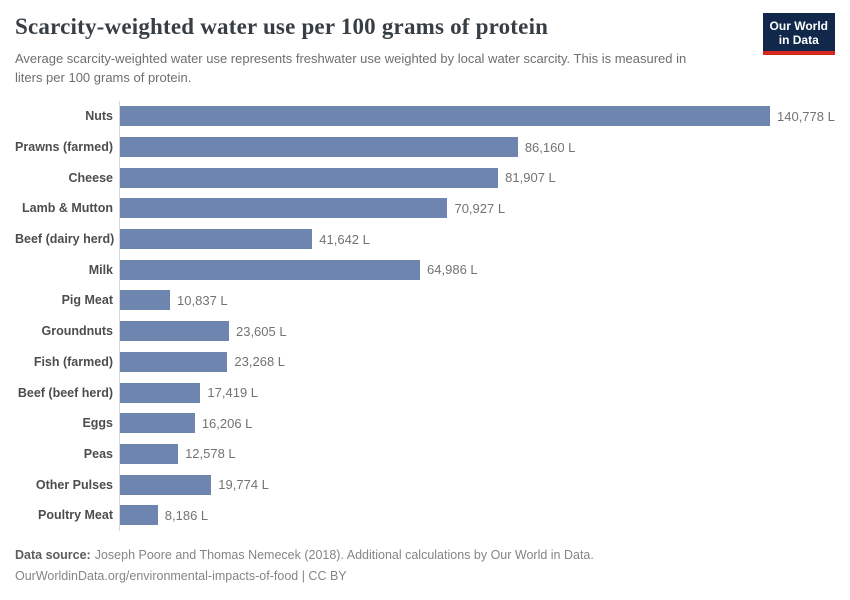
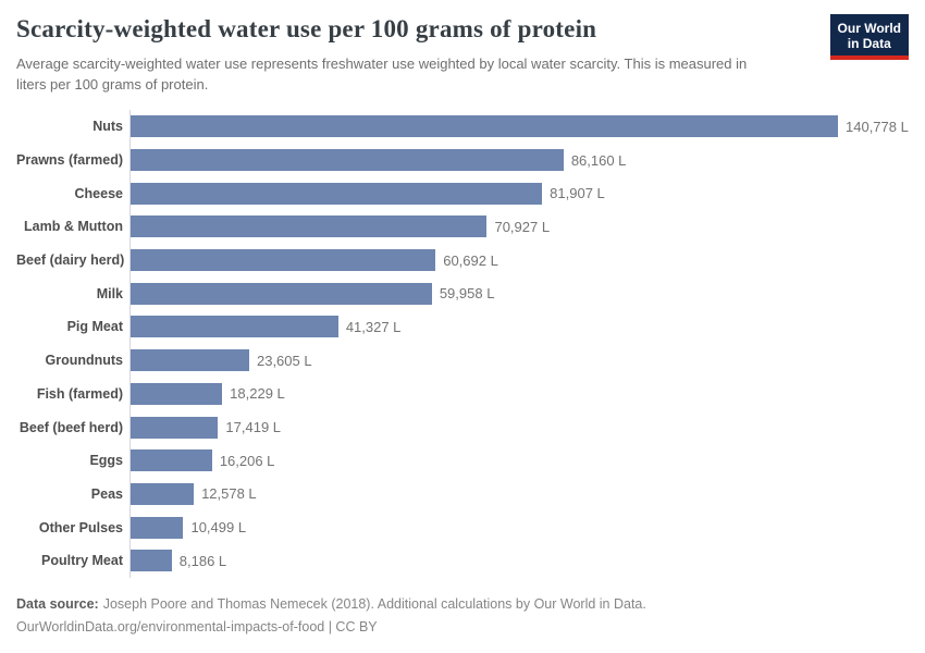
Beef (dairy herd): 41,642 -> 60,692
Milk: 64,986 -> 59,958
Pig Meat: 10,837 -> 41,327
Fish (farmed): 23,268 -> 18,229
Other Pulses: 19,774 -> 10,499
